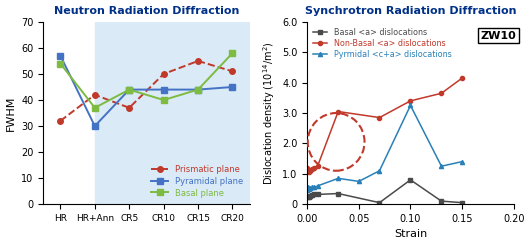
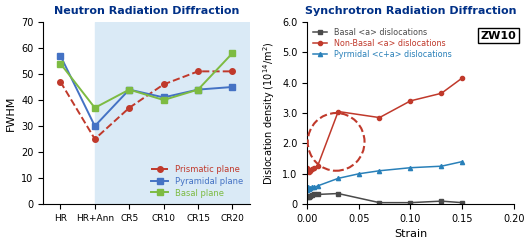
Neutron Radiation Diffraction/Prismatic plane/HR: 32 -> 47
Neutron Radiation Diffraction/Prismatic plane/HR+Ann: 42 -> 25
Neutron Radiation Diffraction/Prismatic plane/CR10: 50 -> 46
Neutron Radiation Diffraction/Pyramidal plane/CR10: 44 -> 41
Neutron Radiation Diffraction/Prismatic plane/CR15: 55 -> 51
Synchrotron Radiation Diffraction/Pyrmidal <c+a> dislocations/0.05: 0.75 -> 1.00
Synchrotron Radiation Diffraction/Basal <a> dislocations/0.10: 0.80 -> 0.05
Synchrotron Radiation Diffraction/Pyrmidal <c+a> dislocations/0.10: 3.25 -> 1.20
